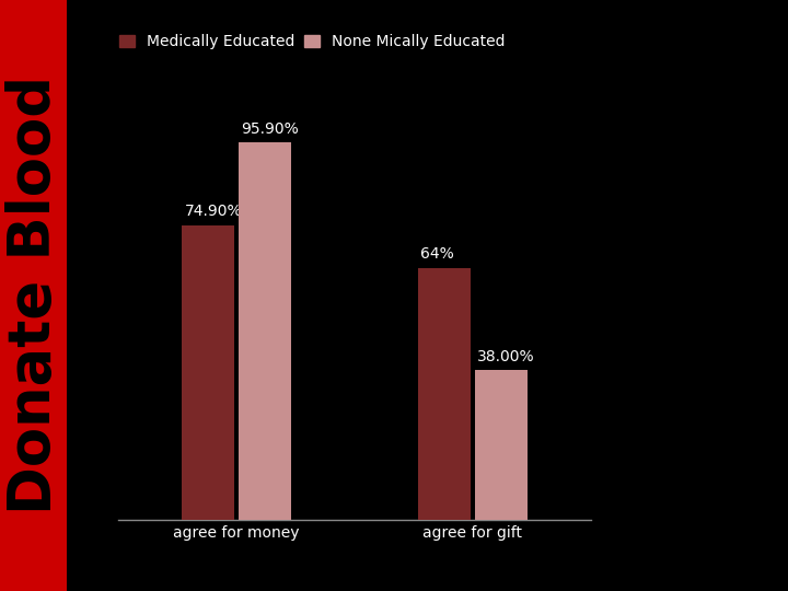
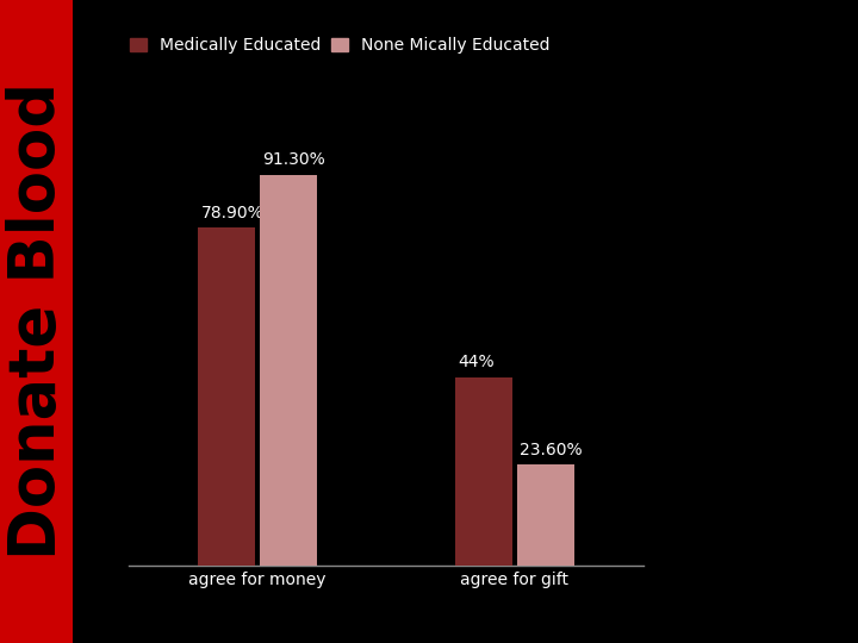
Medically Educated/agree for money: 74.90% -> 78.90%
None Mically Educated/agree for money: 95.90% -> 91.30%
Medically Educated/agree for gift: 64% -> 44%
None Mically Educated/agree for gift: 38.00% -> 23.60%
